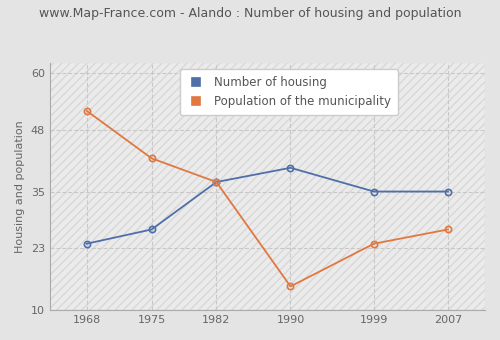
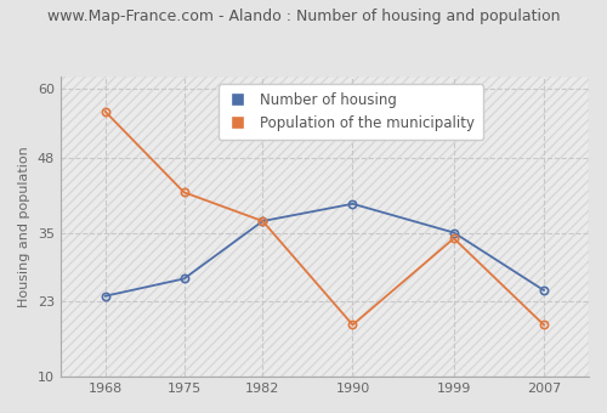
Population of the municipality/1968: 52 -> 56
Population of the municipality/1990: 15 -> 19
Population of the municipality/1999: 24 -> 34
Number of housing/2007: 35 -> 25
Population of the municipality/2007: 27 -> 19
